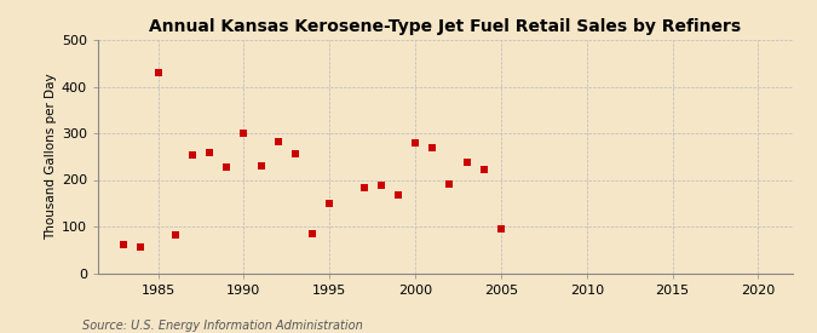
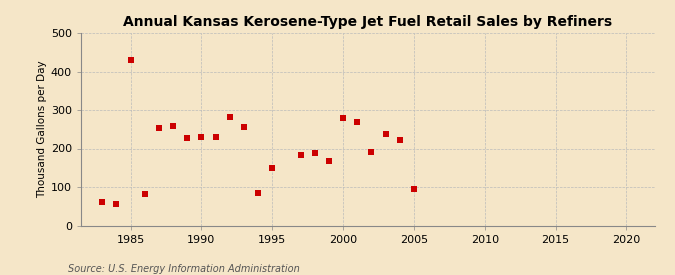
1990: 300 -> 229
